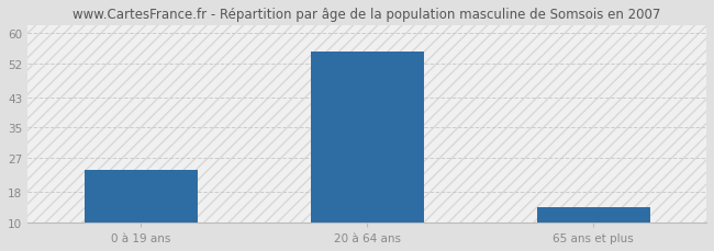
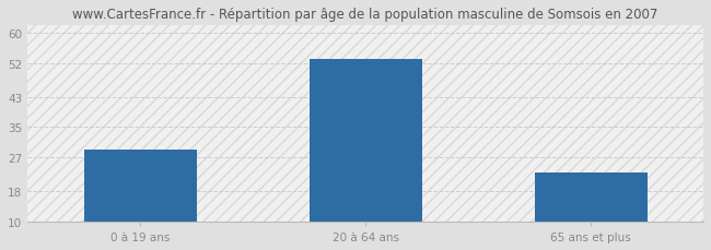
0 à 19 ans: 24 -> 29
20 à 64 ans: 55 -> 53
65 ans et plus: 14 -> 23
